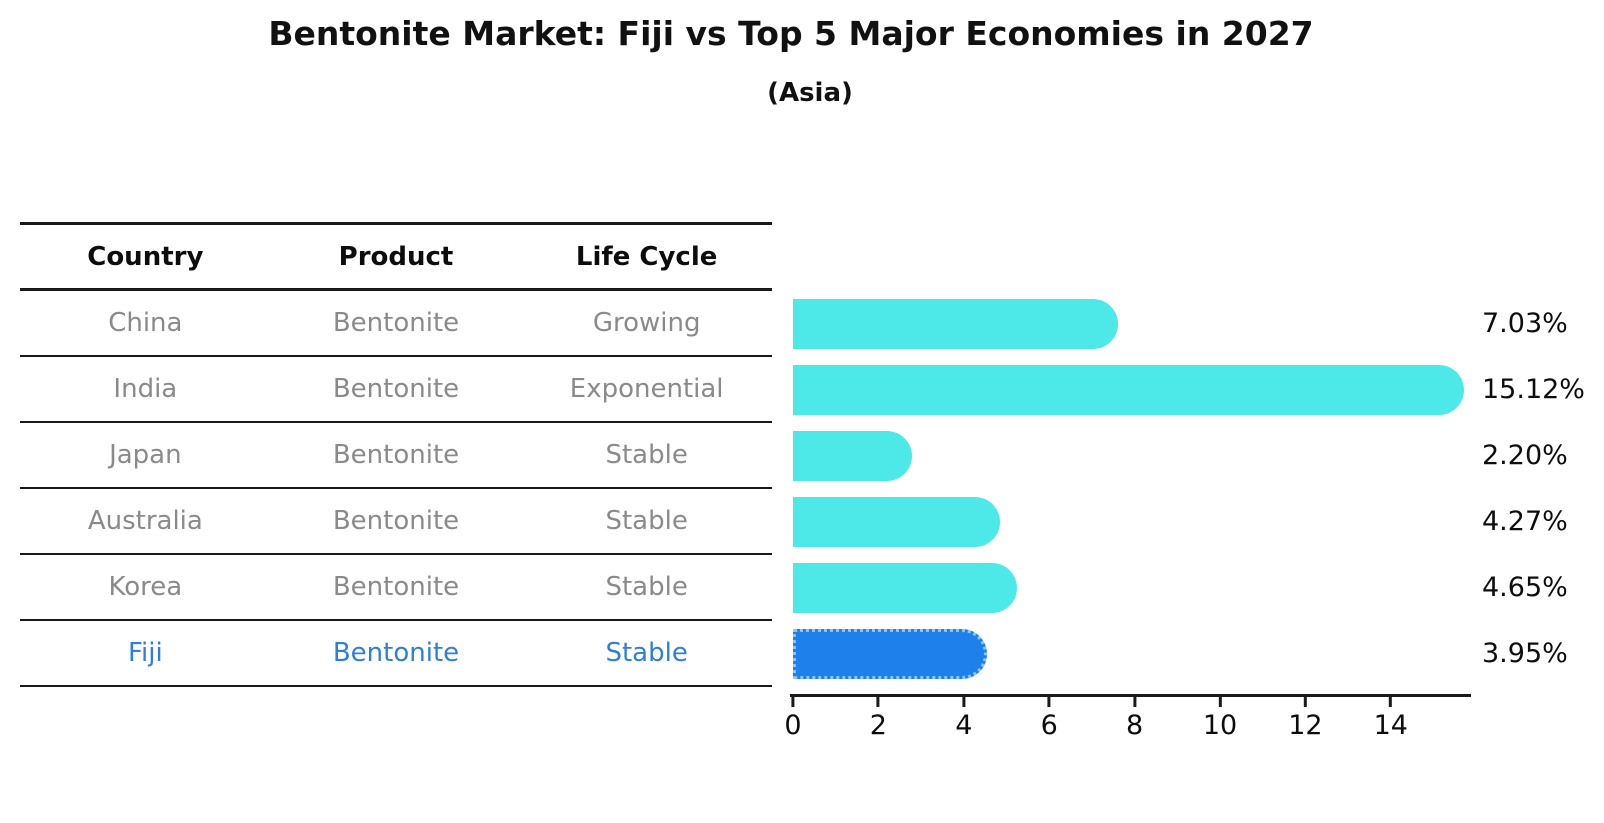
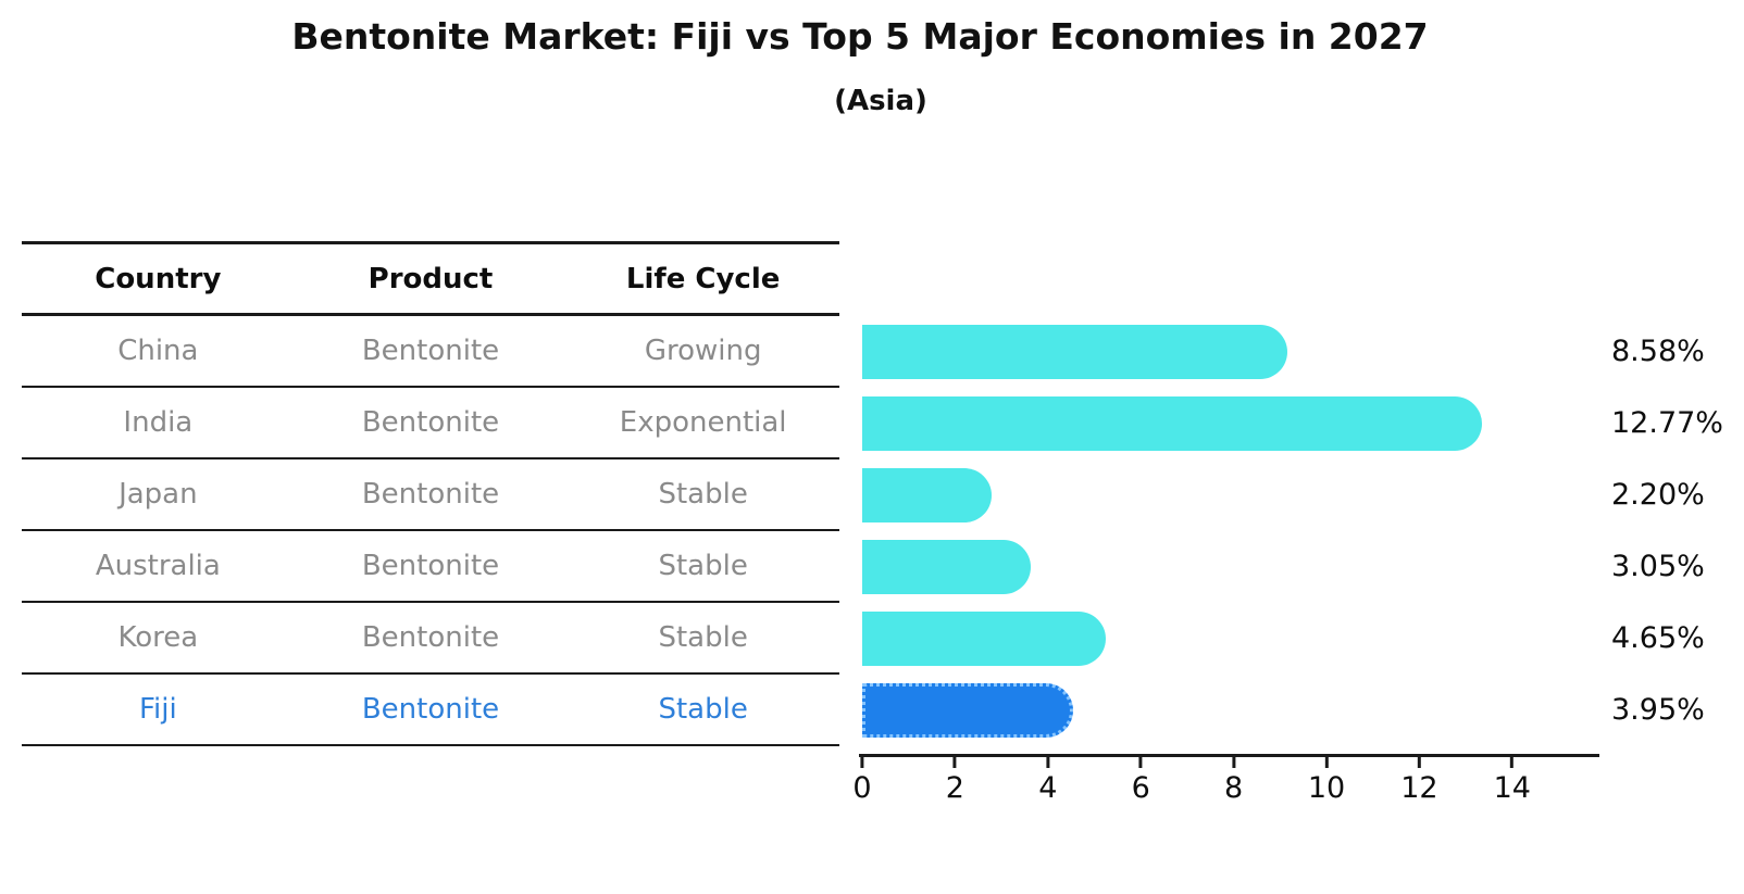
China: 7.03% -> 8.58%
India: 15.12% -> 12.77%
Australia: 4.27% -> 3.05%
